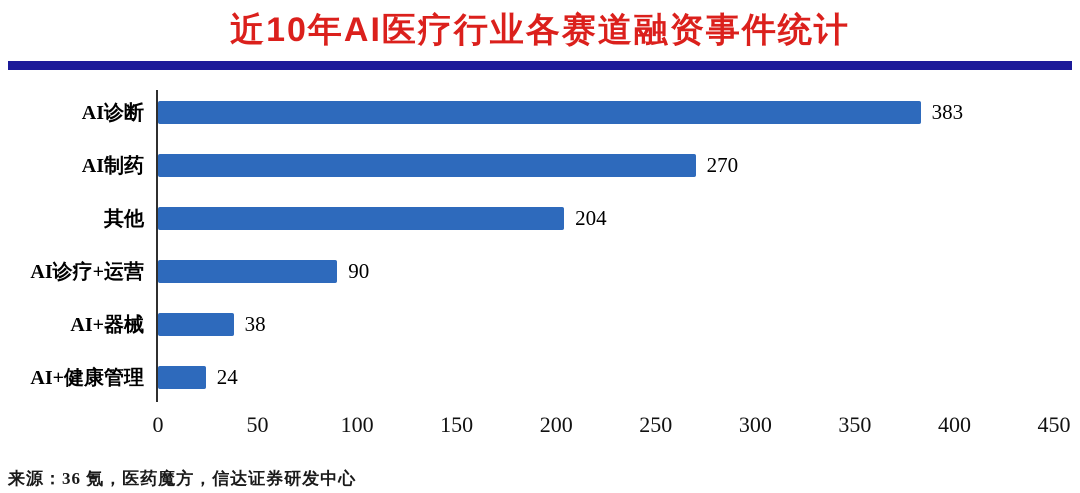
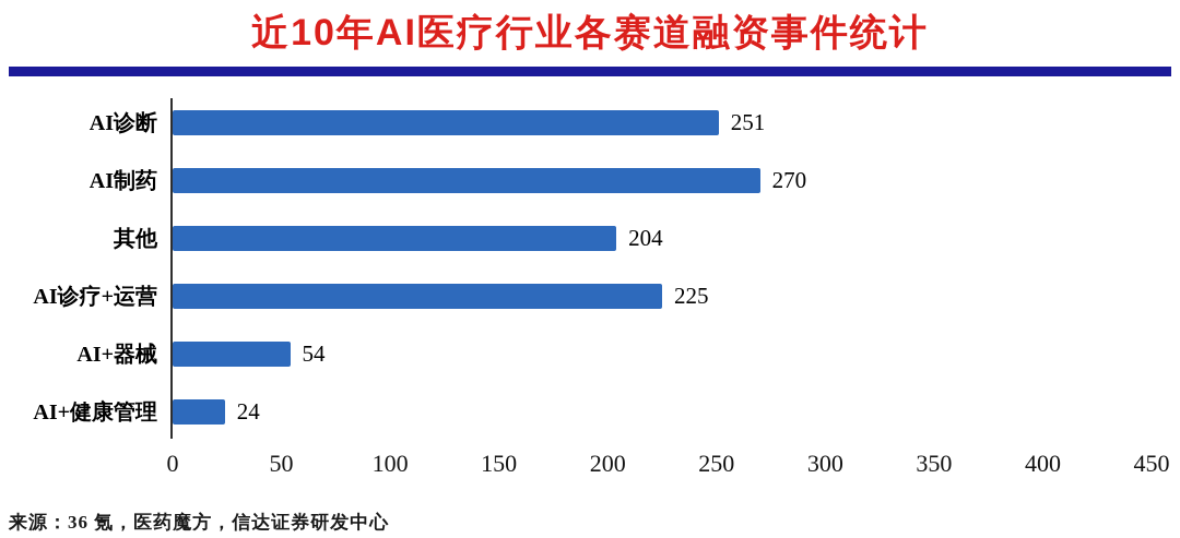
AI诊断: 383 -> 251
AI诊疗+运营: 90 -> 225
AI+器械: 38 -> 54
